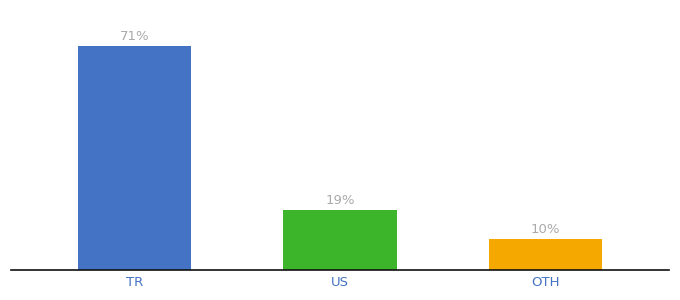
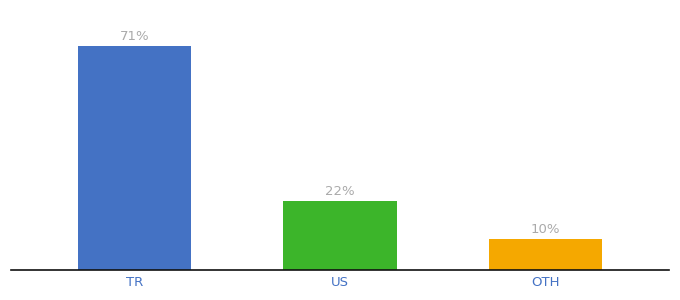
US: 19% -> 22%
